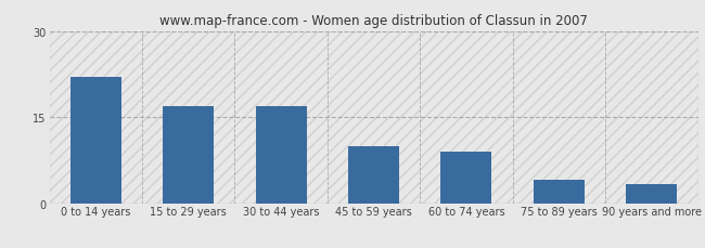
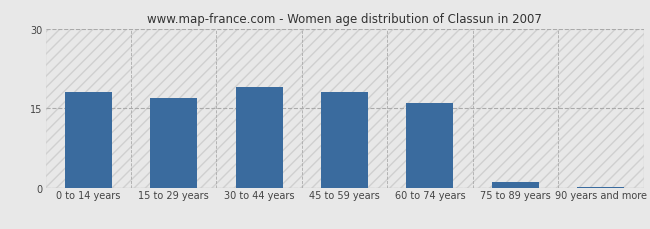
0 to 14 years: 22.0 -> 18.0
30 to 44 years: 17.0 -> 19.0
45 to 59 years: 10.0 -> 18.0
60 to 74 years: 9.0 -> 16.0
75 to 89 years: 4.0 -> 1.0
90 years and more: 3.4 -> 0.2
